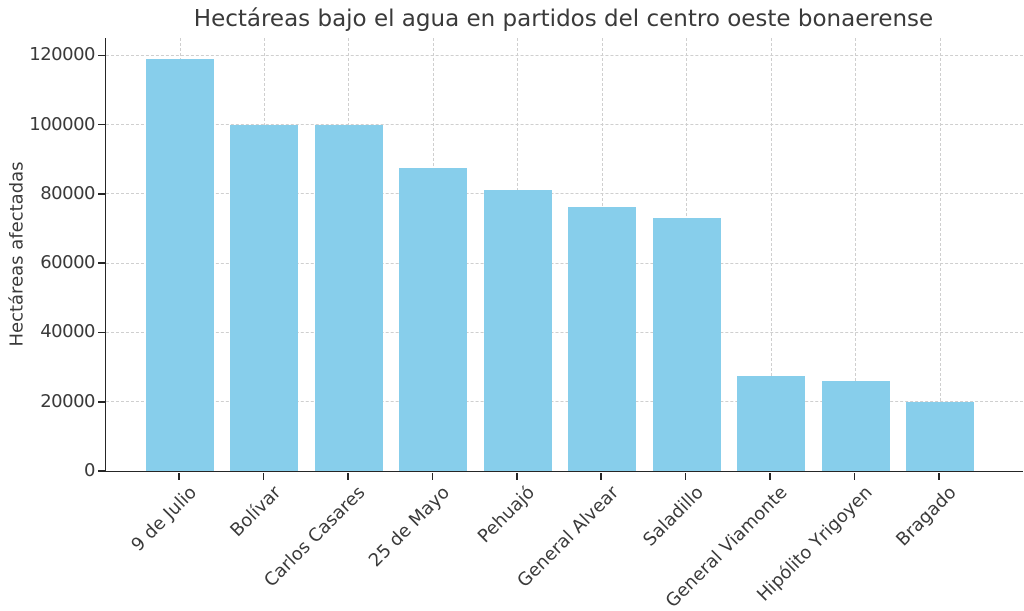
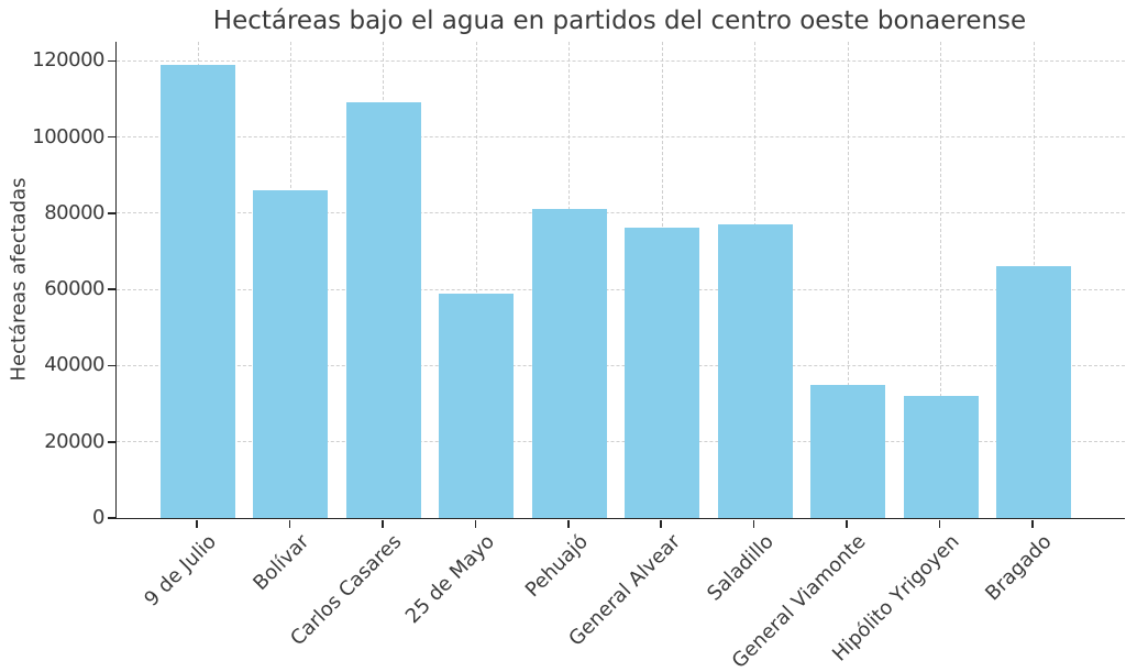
Bolívar: 100000 -> 86000
Carlos Casares: 100000 -> 109000
25 de Mayo: 88000 -> 59000
Saladillo: 73000 -> 77000
General Viamonte: 27000 -> 35000
Hipólito Yrigoyen: 26000 -> 32000
Bragado: 20000 -> 66000
